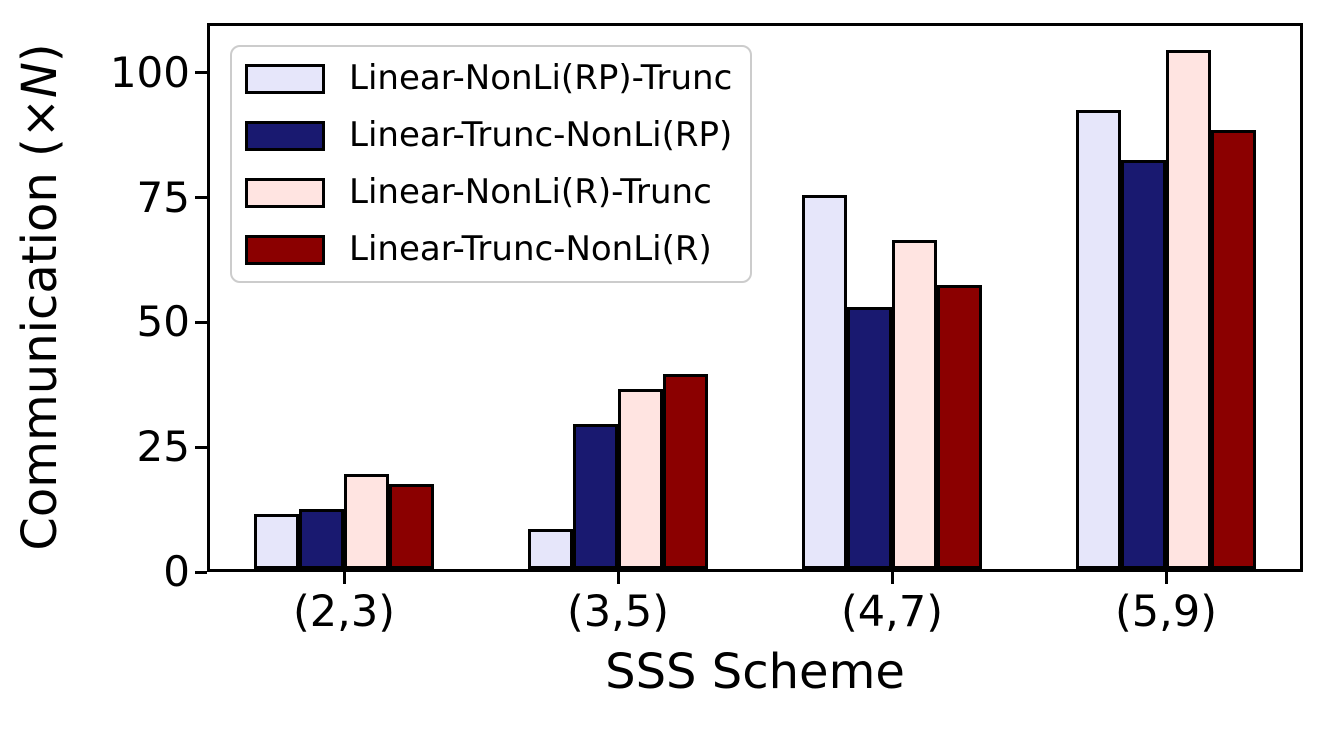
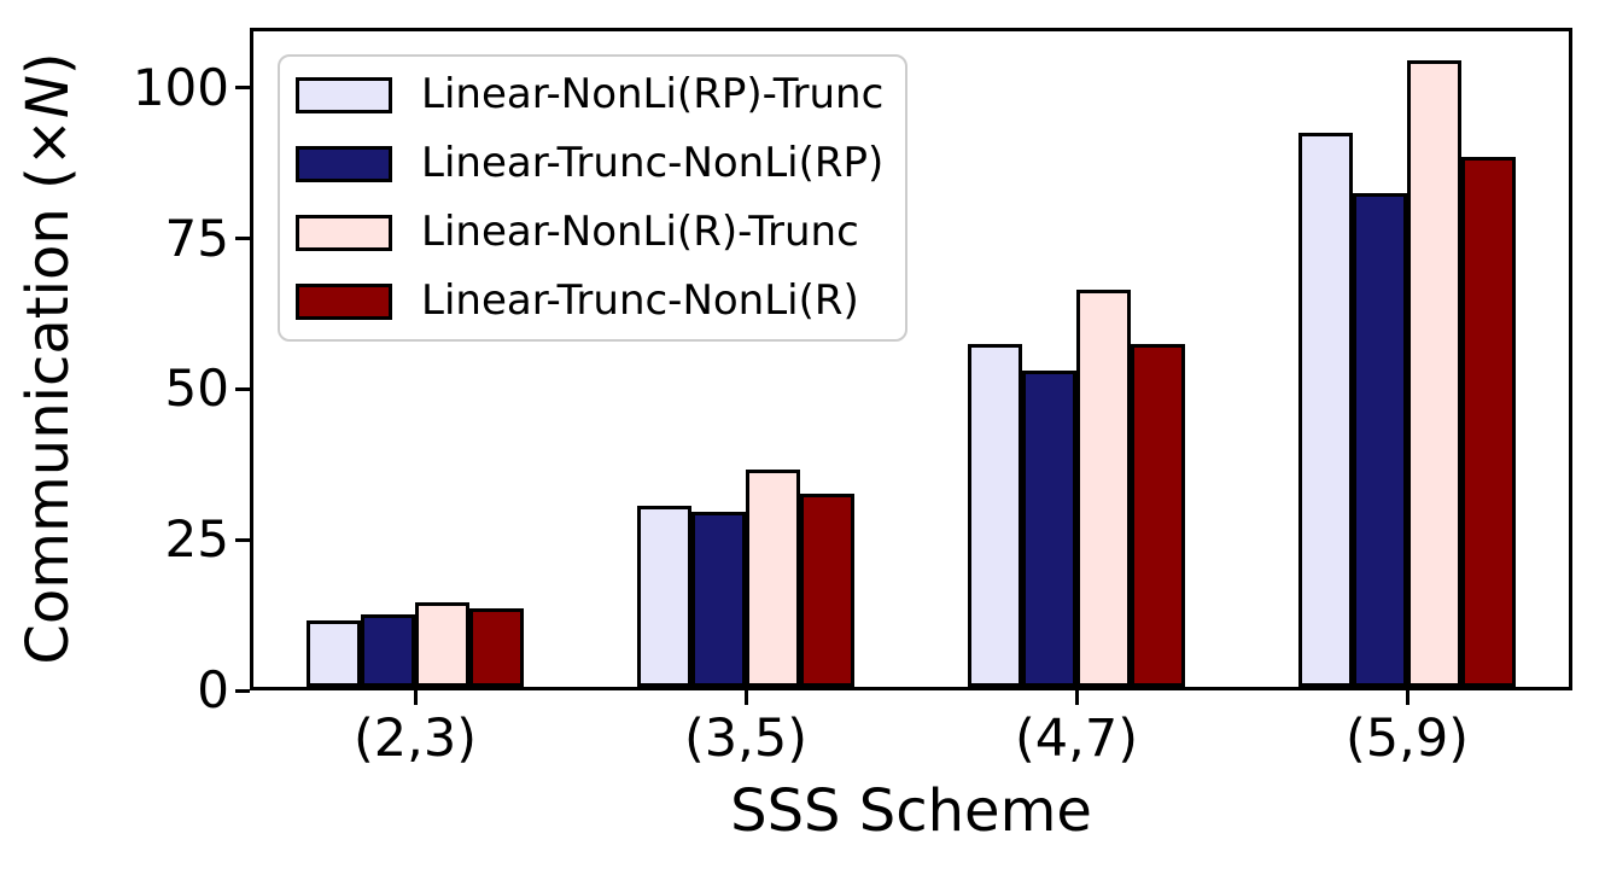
Linear-NonLi(R)-Trunc/(2,3): 19 -> 14
Linear-Trunc-NonLi(R)/(2,3): 17 -> 13
Linear-NonLi(RP)-Trunc/(3,5): 8 -> 30
Linear-Trunc-NonLi(R)/(3,5): 39 -> 32
Linear-NonLi(RP)-Trunc/(4,7): 75 -> 57
